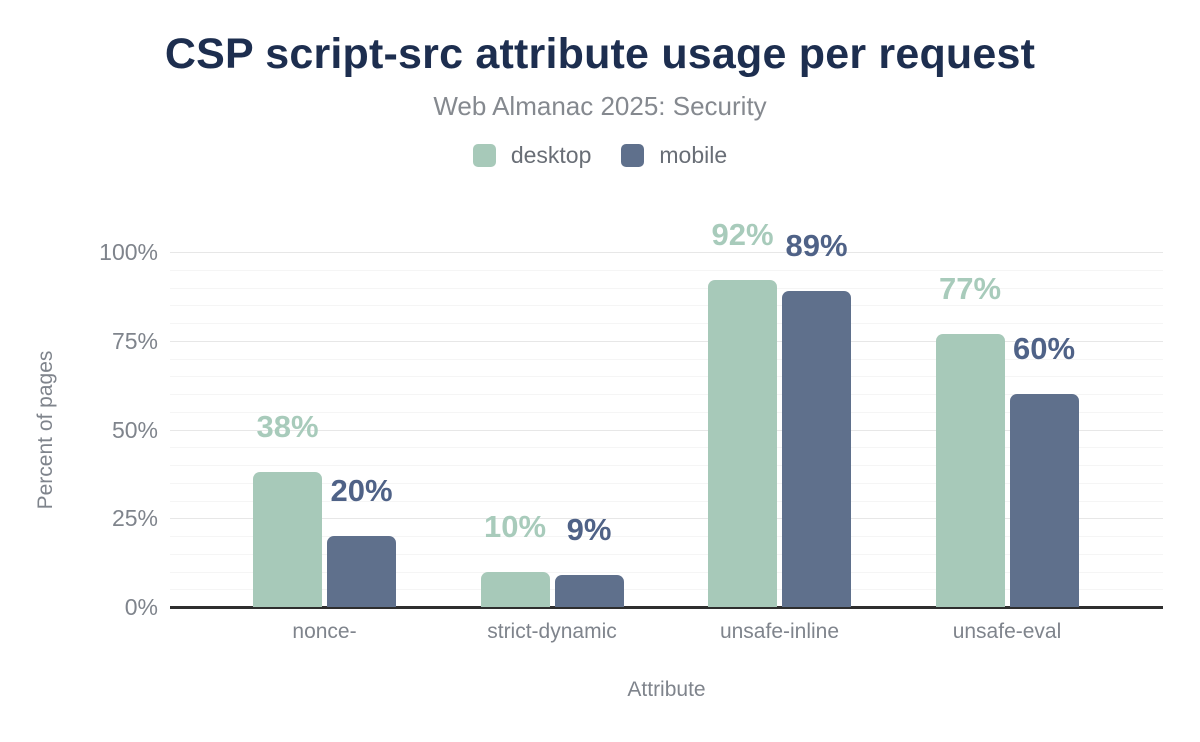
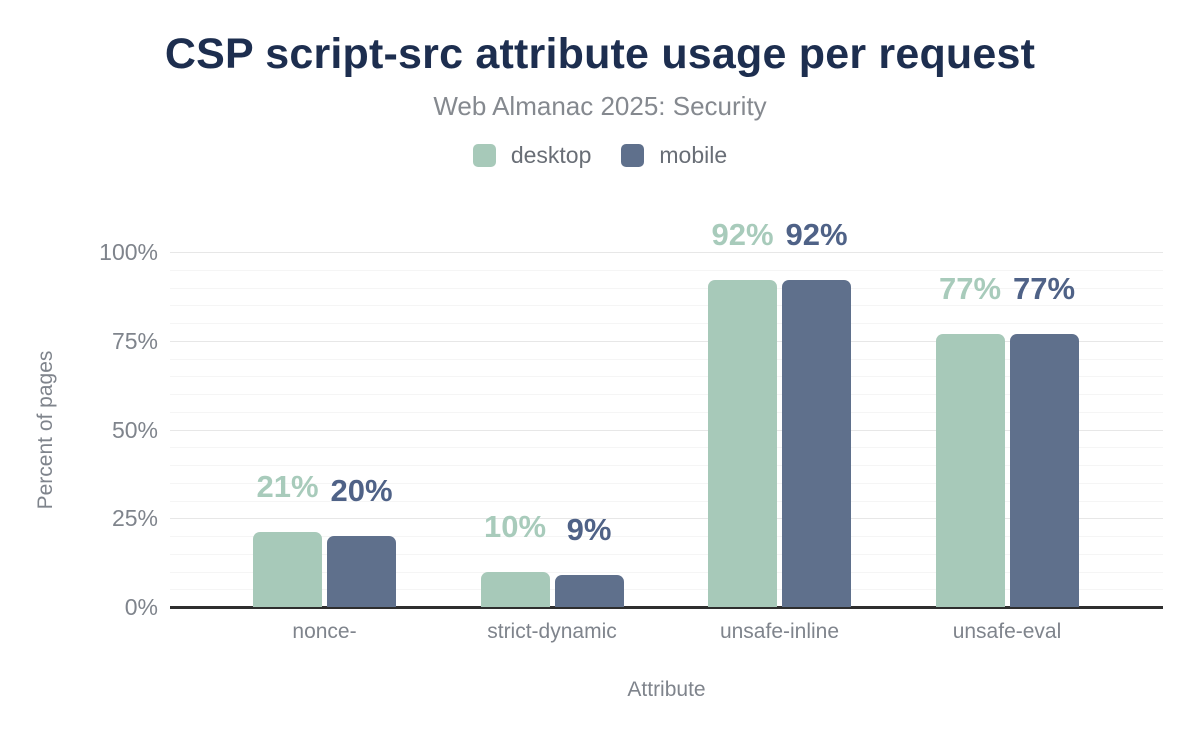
desktop/nonce-: 38% -> 21%
mobile/unsafe-inline: 89% -> 92%
mobile/unsafe-eval: 60% -> 77%
